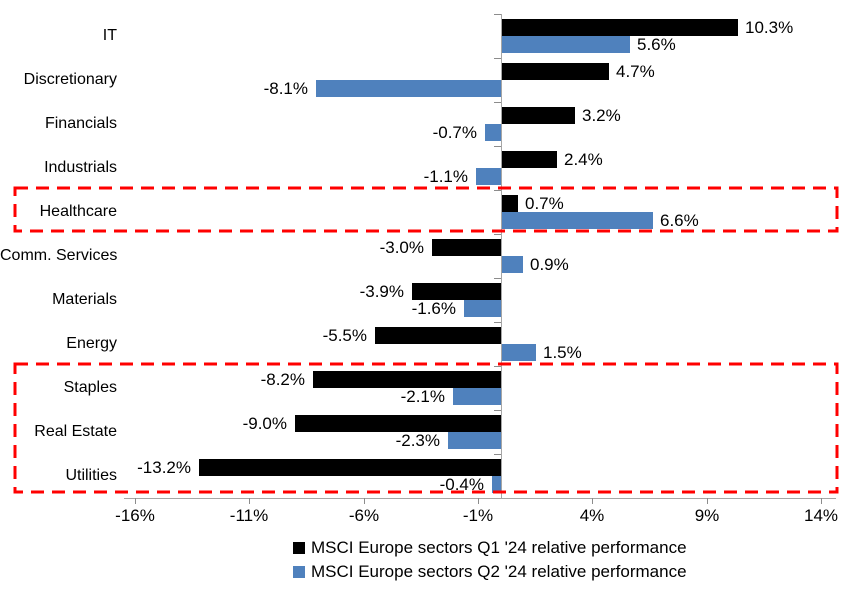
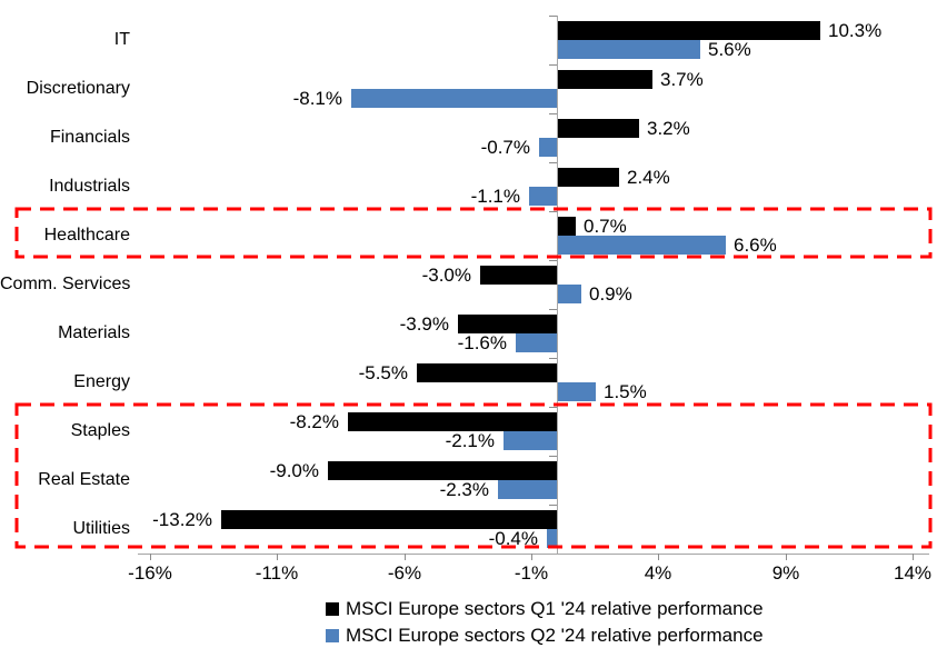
MSCI Europe sectors Q1 '24 relative performance/Discretionary: 4.7% -> 3.7%
